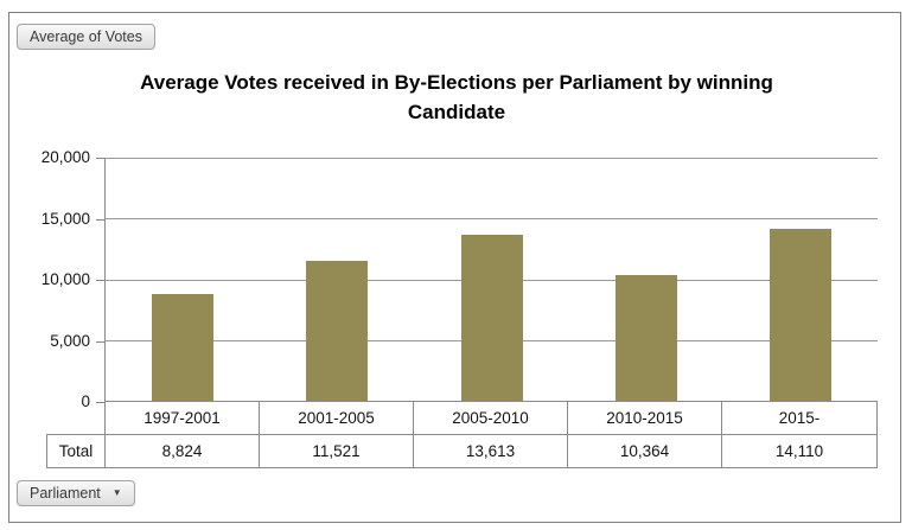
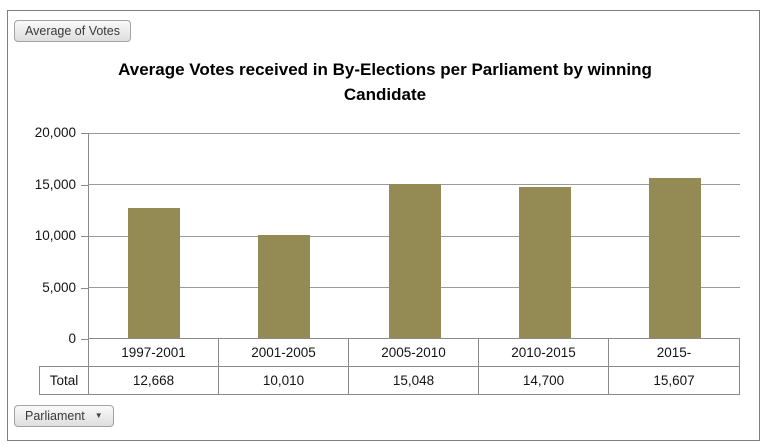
1997-2001: 8,824 -> 12,668
2001-2005: 11,521 -> 10,010
2005-2010: 13,613 -> 15,048
2010-2015: 10,364 -> 14,700
2015-: 14,110 -> 15,607
